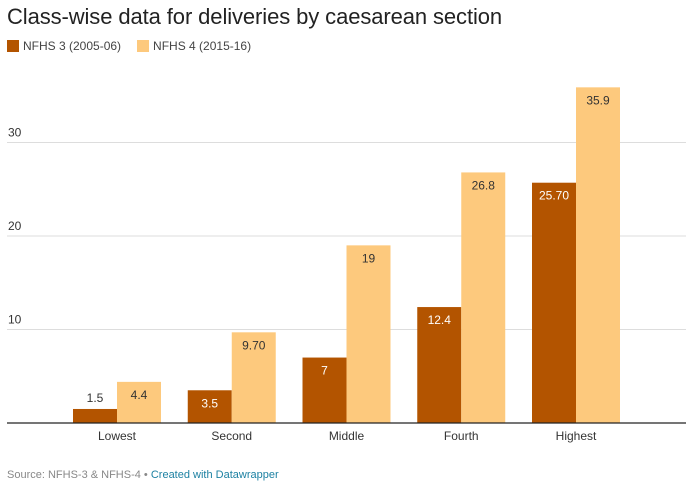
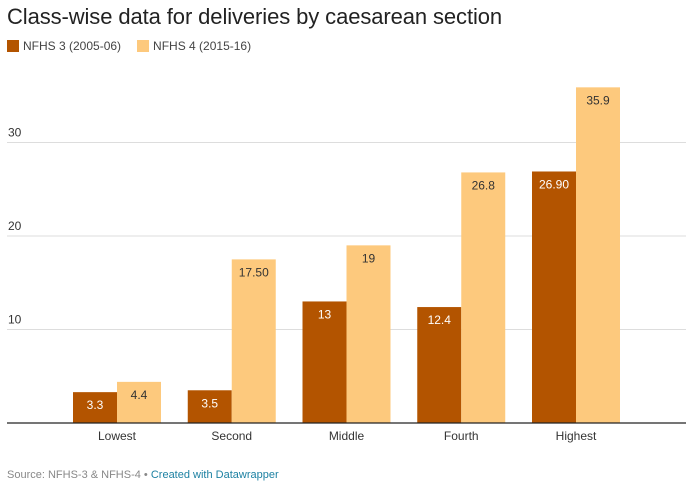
NFHS 3 (2005-06)/Lowest: 1.5 -> 3.3
NFHS 4 (2015-16)/Second: 9.70 -> 17.50
NFHS 3 (2005-06)/Middle: 7 -> 13
NFHS 3 (2005-06)/Highest: 25.70 -> 26.90
